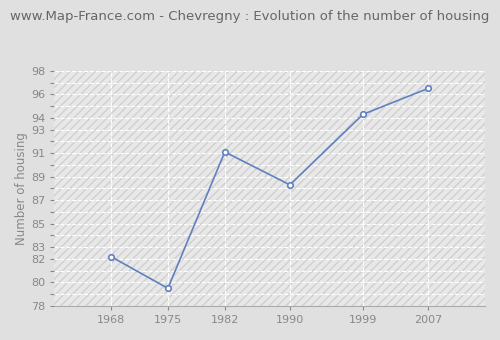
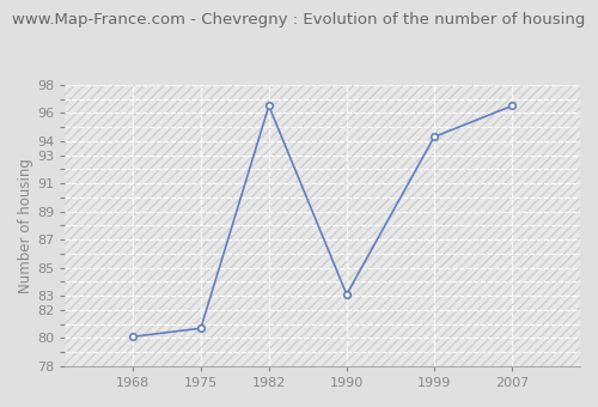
1968: 82.2 -> 80.1
1975: 79.5 -> 80.7
1982: 91.1 -> 96.5
1990: 88.3 -> 83.1
